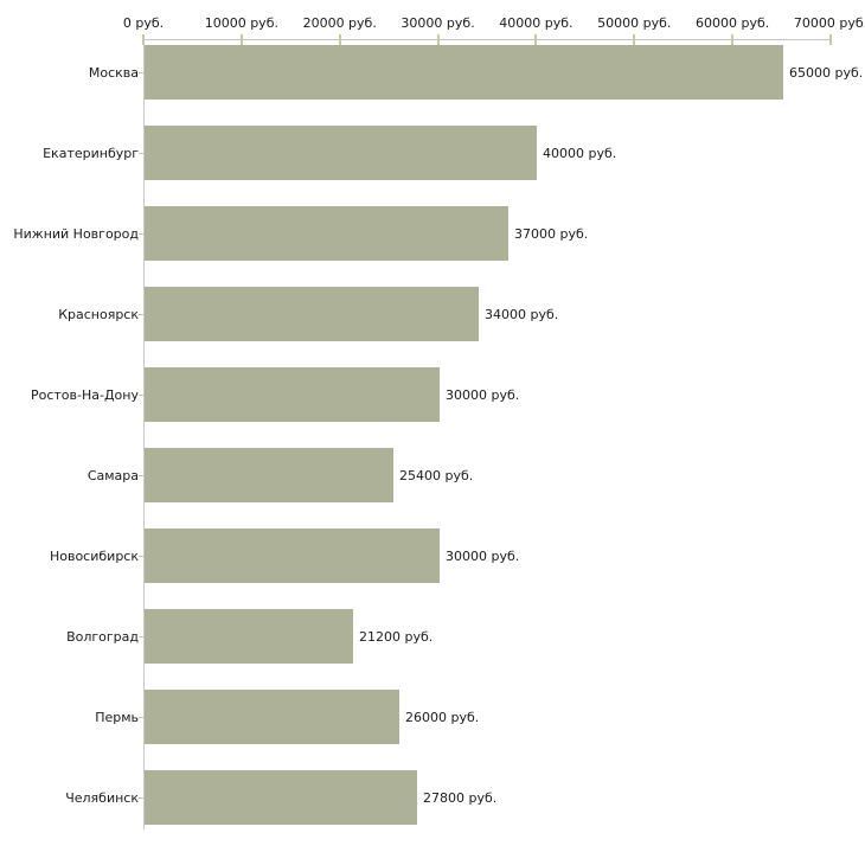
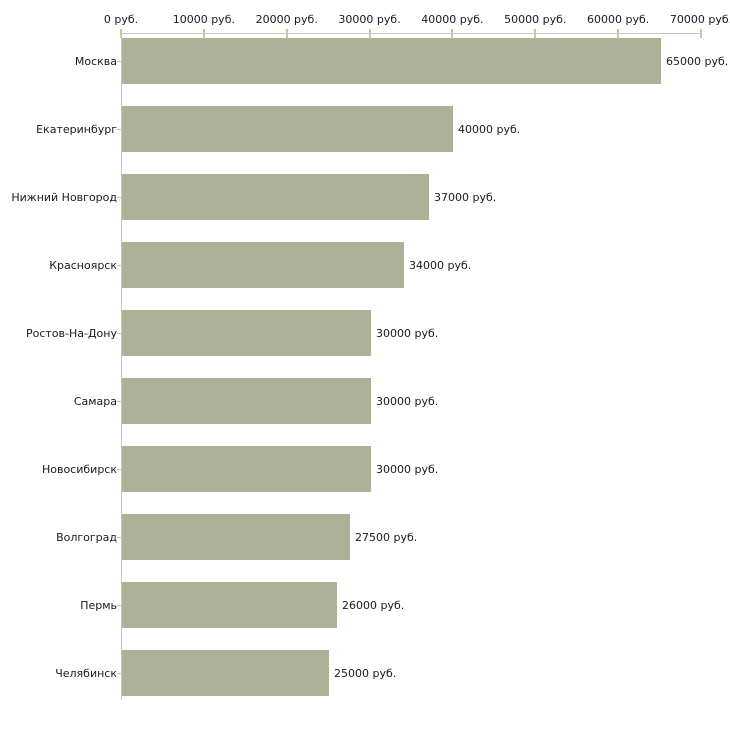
Самара: 25400 -> 30000
Волгоград: 21200 -> 27500
Челябинск: 27800 -> 25000
